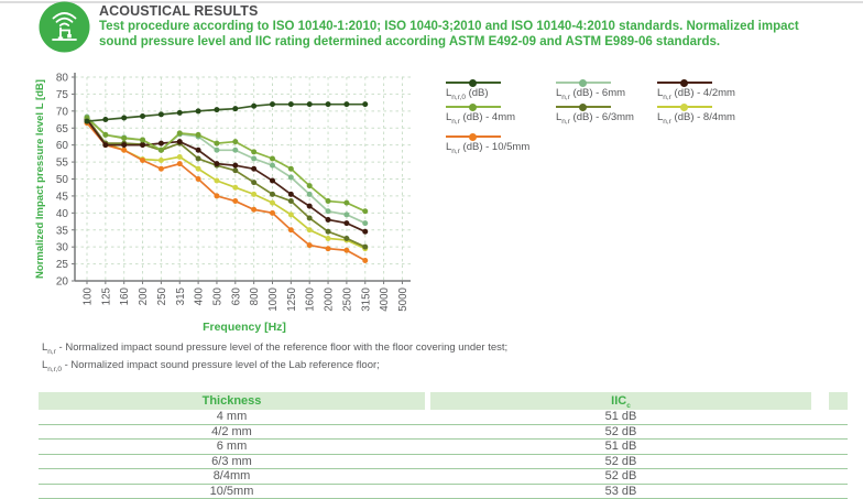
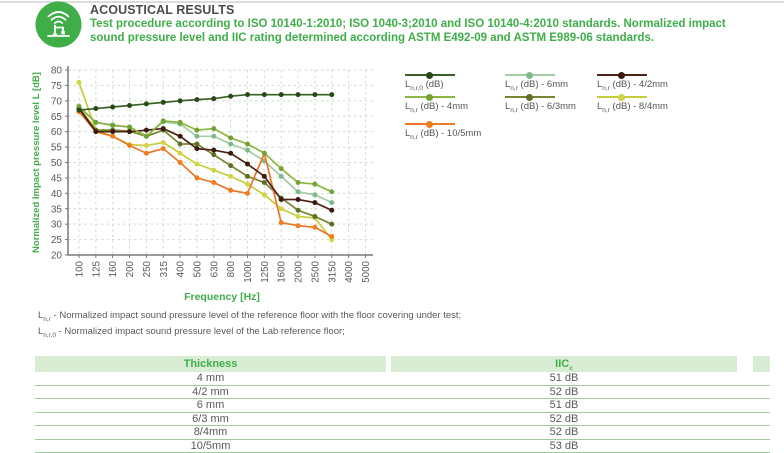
Ln,r (dB) - 8/4mm/100: 67 -> 76
Ln,r (dB) - 6/3mm/500: 54 -> 56
Ln,r (dB) - 10/5mm/1250: 35 -> 53
Ln,r (dB) - 4/2mm/1600: 42 -> 38
Ln,r (dB) - 8/4mm/3150: 30 -> 25
